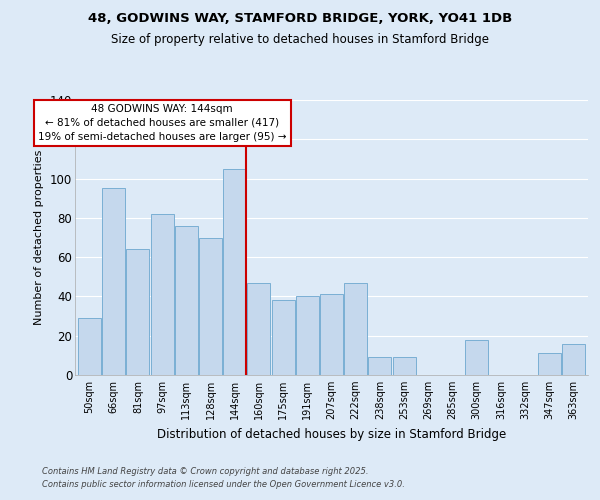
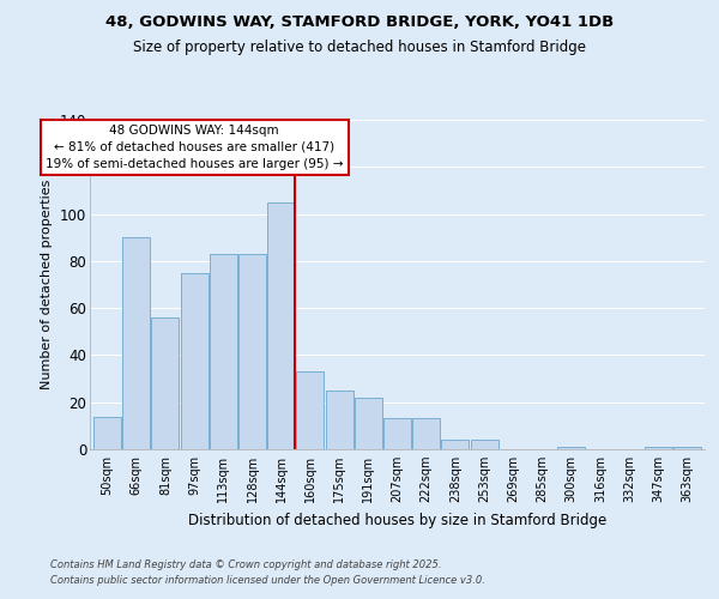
50sqm: 29 -> 14
66sqm: 95 -> 90
81sqm: 64 -> 56
97sqm: 82 -> 75
113sqm: 76 -> 83
128sqm: 70 -> 83
160sqm: 47 -> 33
175sqm: 38 -> 25
191sqm: 40 -> 22
207sqm: 41 -> 13
222sqm: 47 -> 13
238sqm: 9 -> 4
253sqm: 9 -> 4
300sqm: 18 -> 1
347sqm: 11 -> 1
363sqm: 16 -> 1
